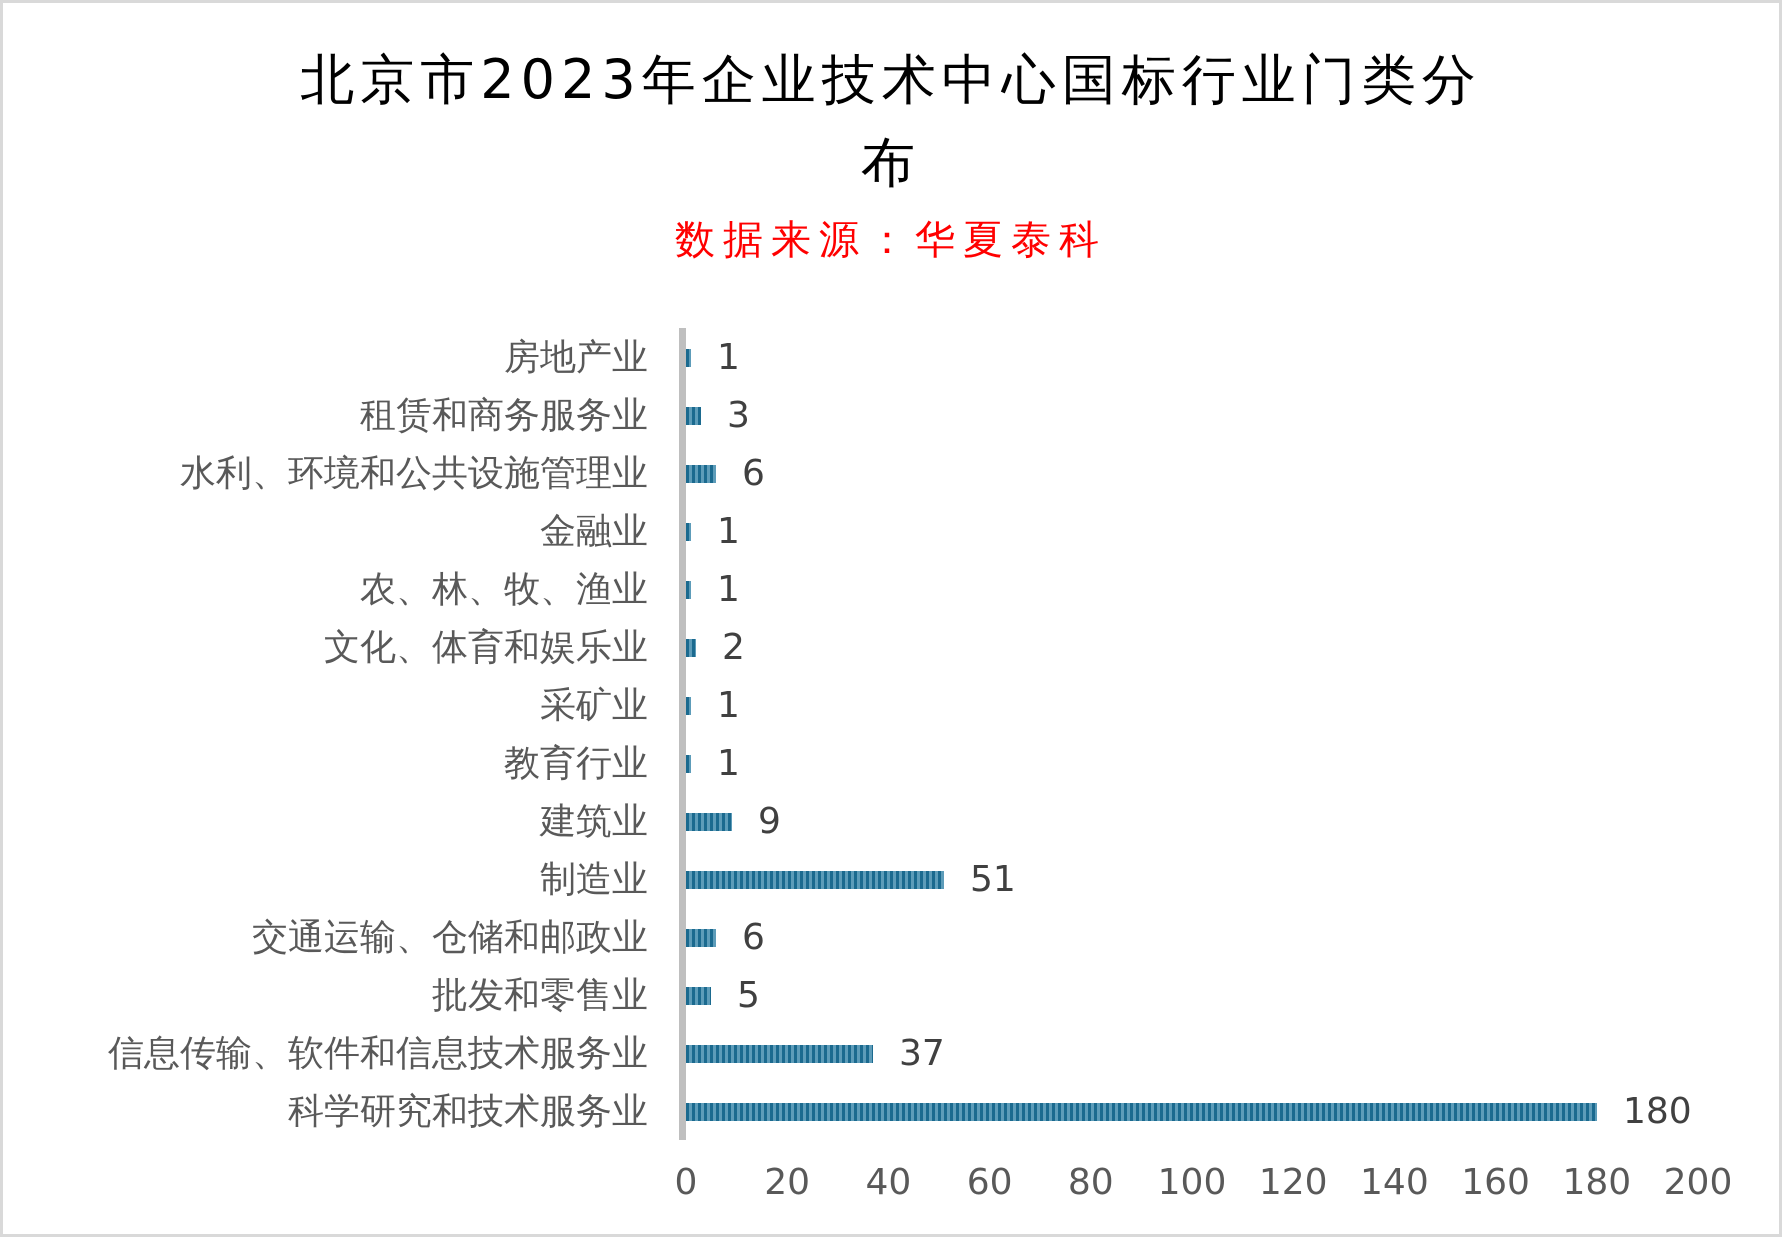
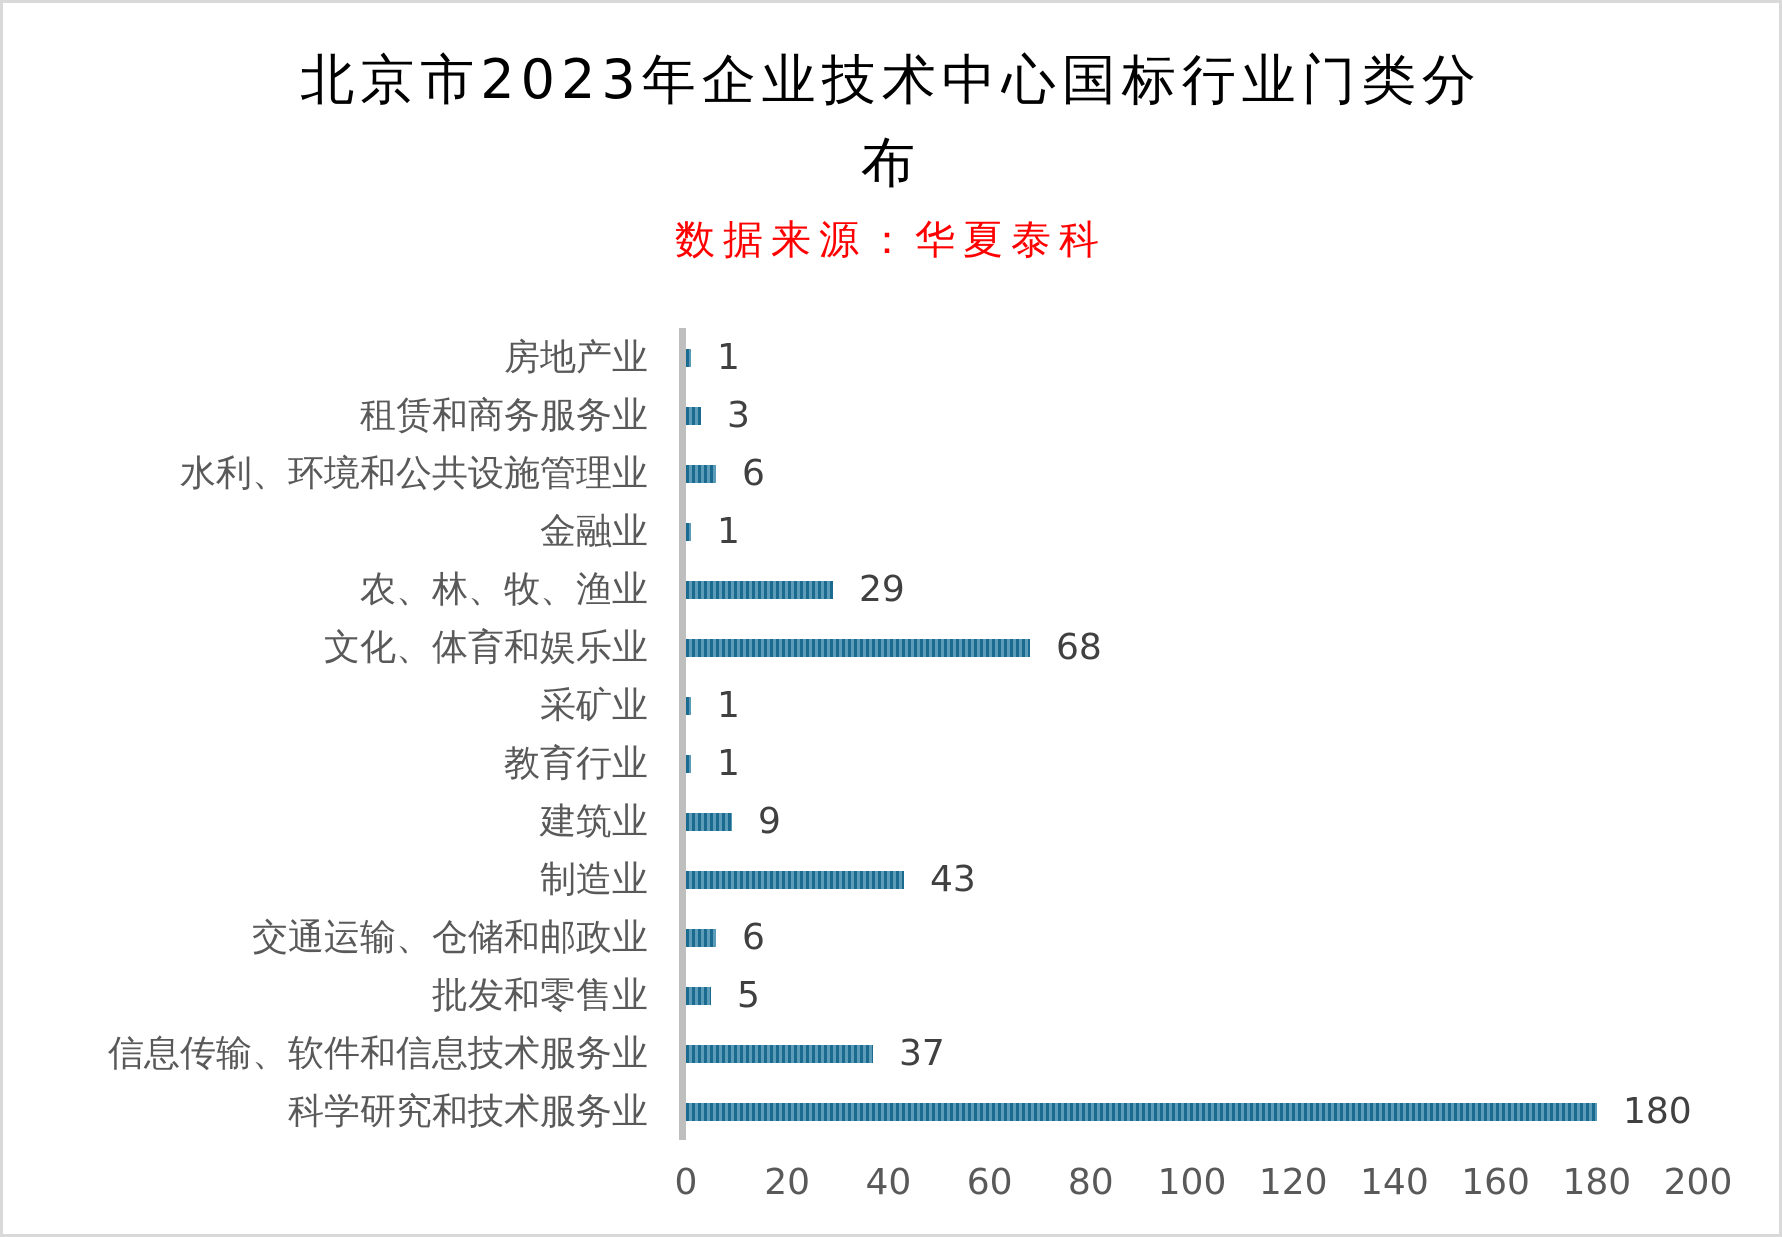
农、林、牧、渔业: 1 -> 29
文化、体育和娱乐业: 2 -> 68
制造业: 51 -> 43
